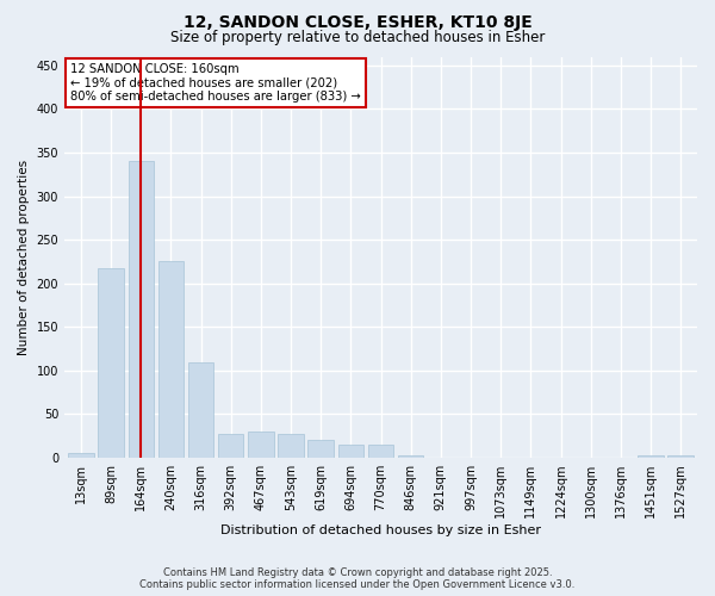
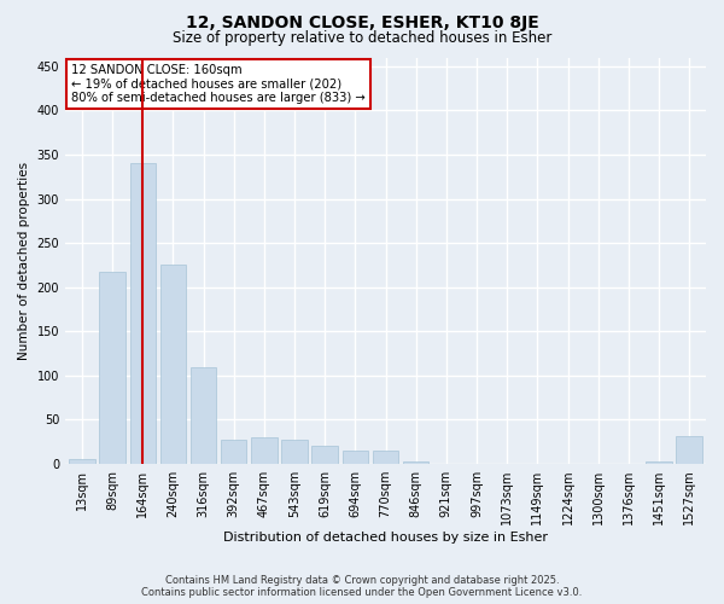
1527sqm: 3 -> 32
